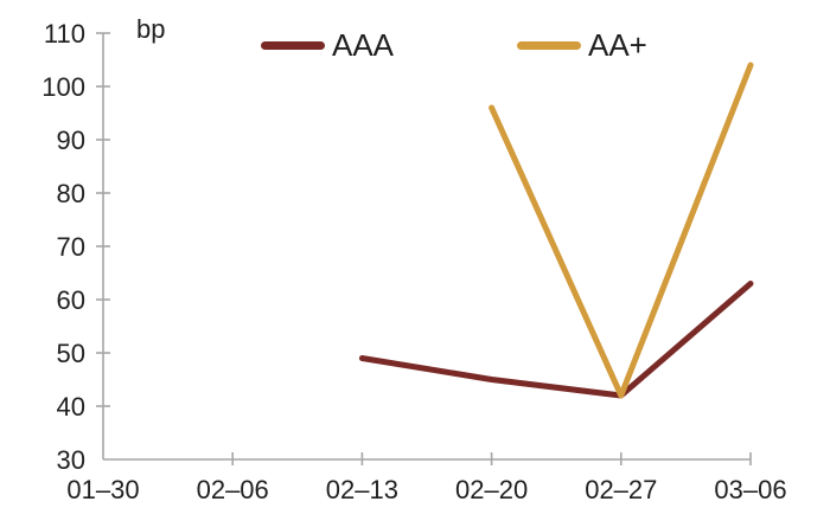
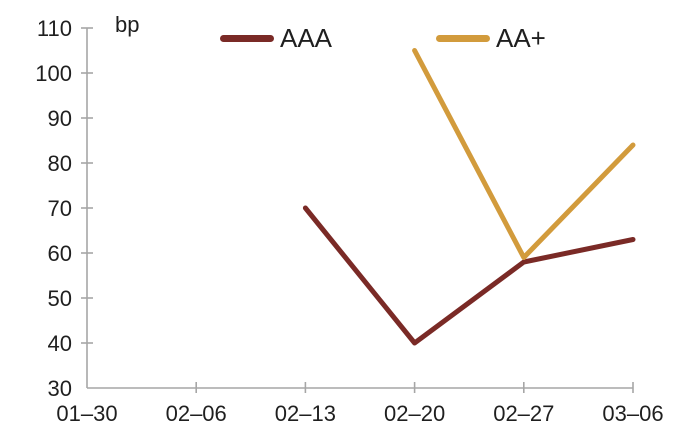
AAA/02–13: 49 -> 70
AAA/02–20: 45 -> 40
AA+/02–20: 96 -> 105
AAA/02–27: 42 -> 58
AA+/02–27: 42 -> 59
AA+/03–06: 104 -> 84
